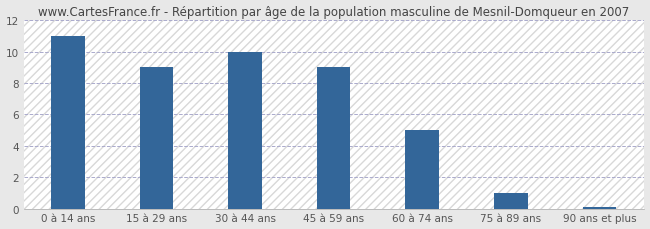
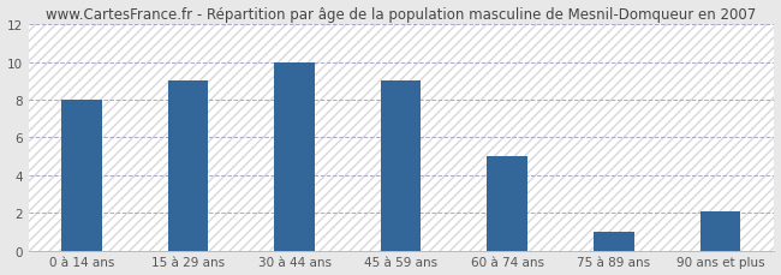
0 à 14 ans: 11.0 -> 8.0
90 ans et plus: 0.1 -> 2.1
